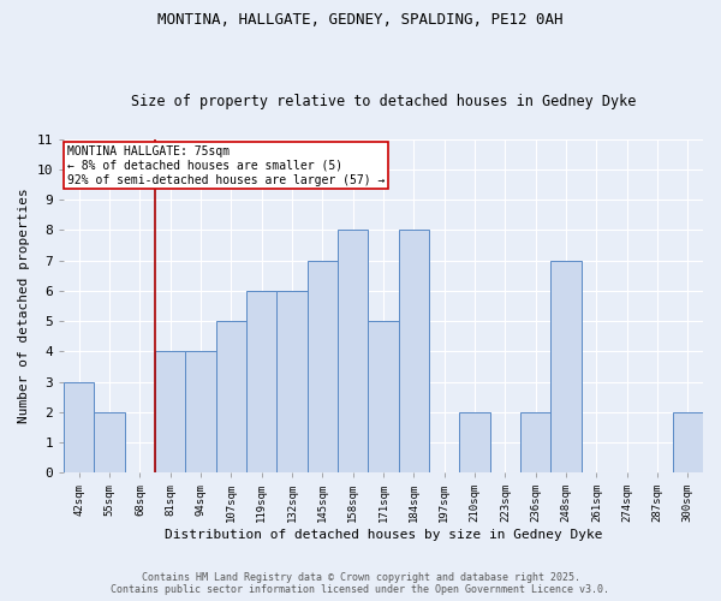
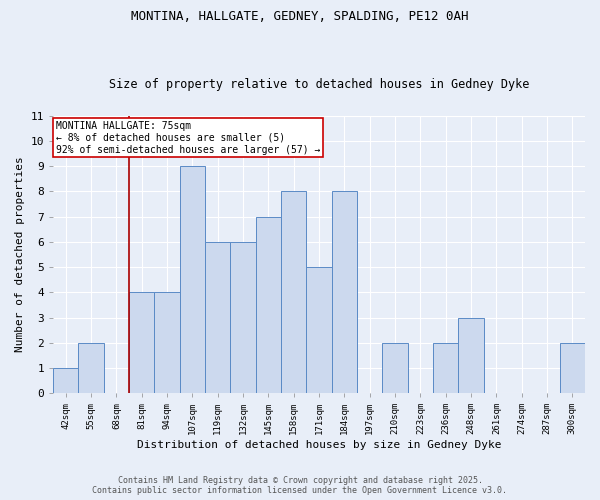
42sqm: 3 -> 1
107sqm: 5 -> 9
248sqm: 7 -> 3
